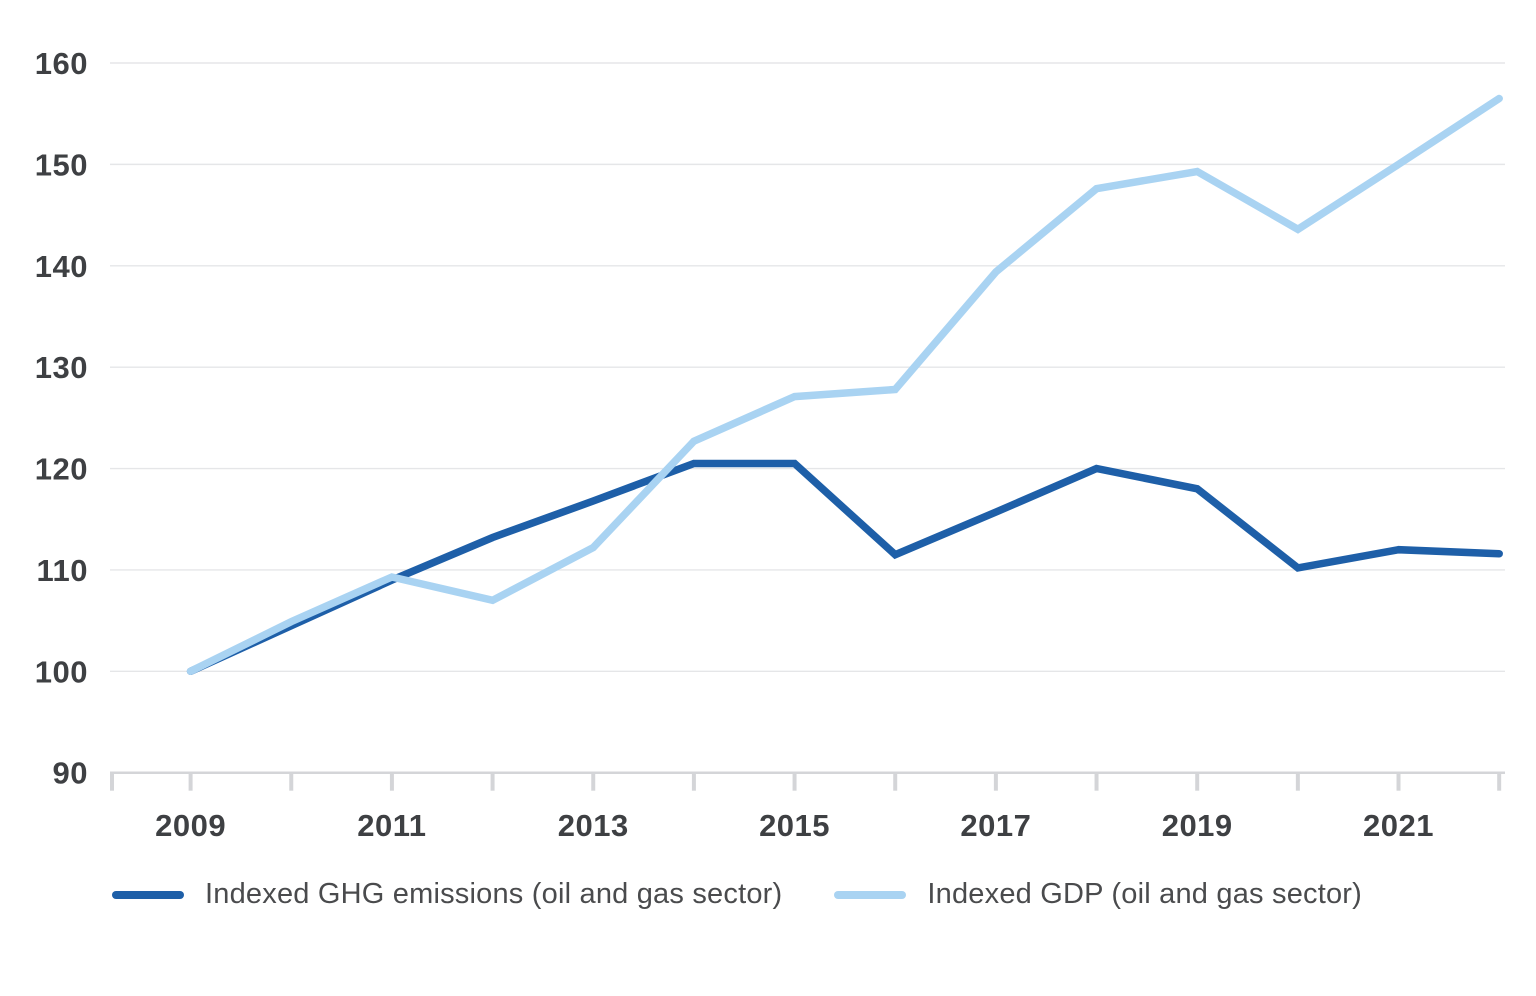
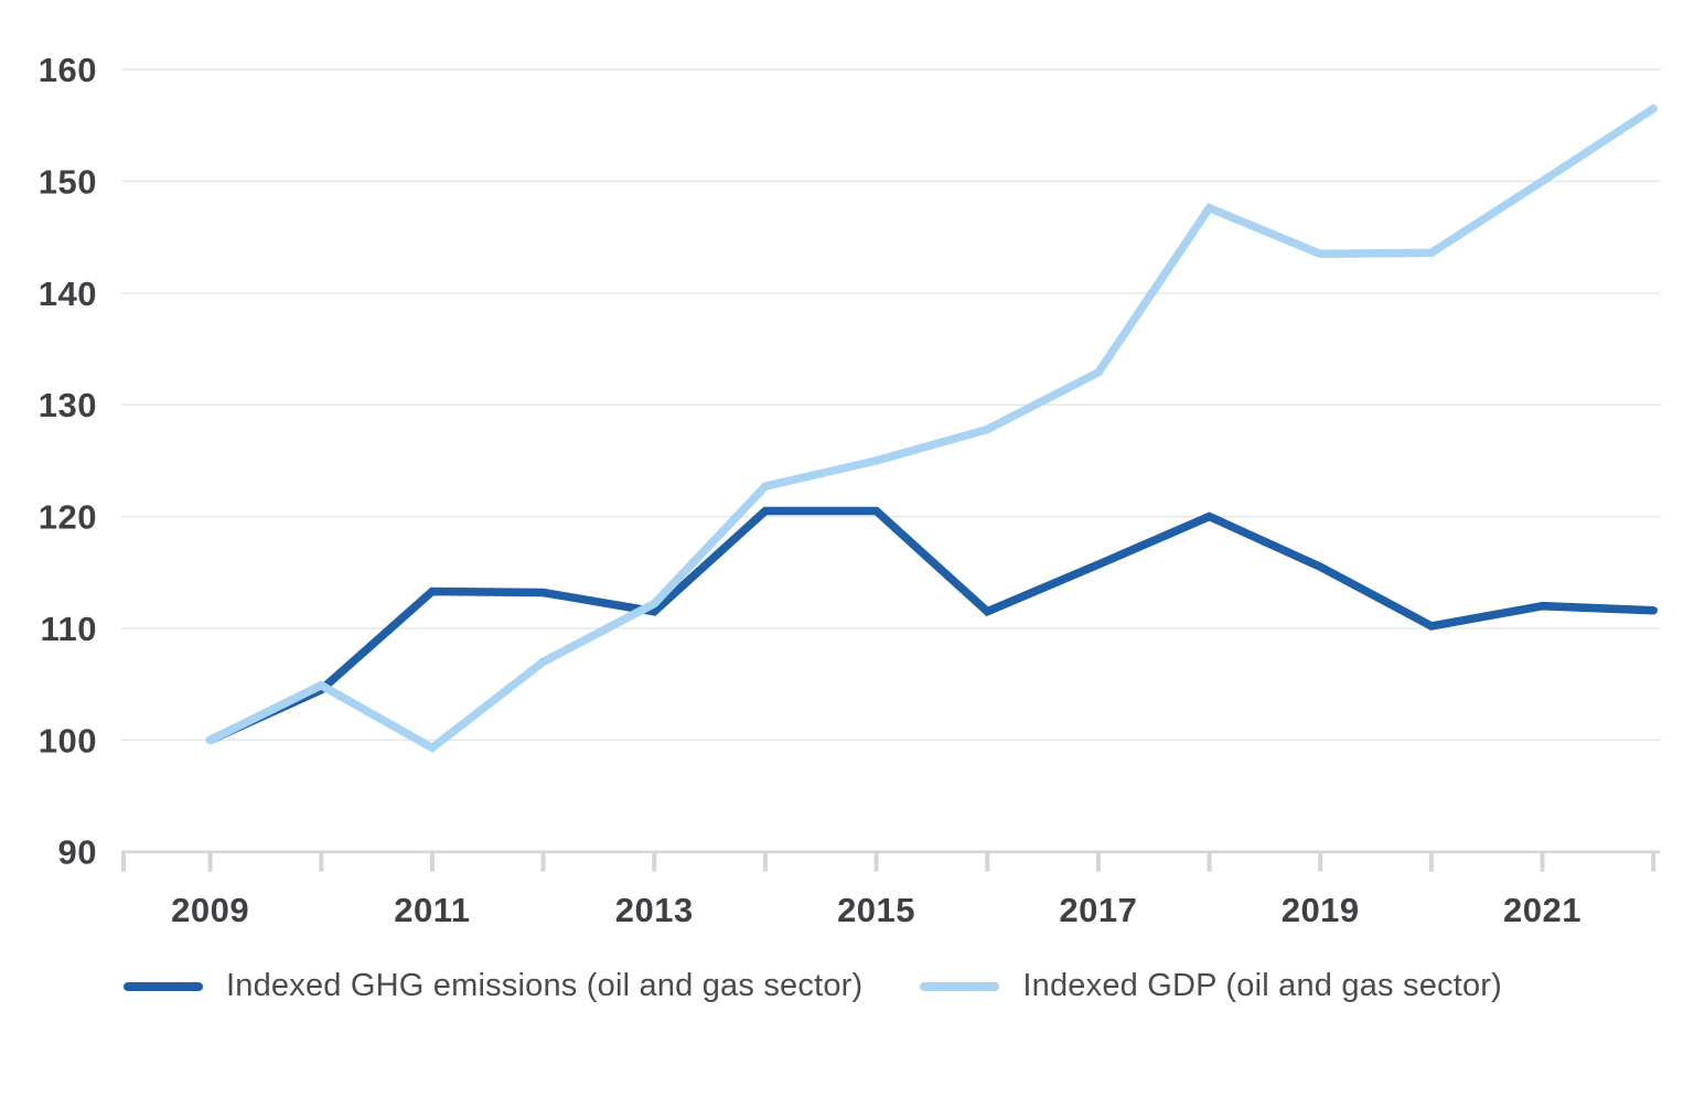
Indexed GHG emissions (oil and gas sector)/2011: 109.0 -> 113.3
Indexed GDP (oil and gas sector)/2011: 109.3 -> 99.3
Indexed GHG emissions (oil and gas sector)/2013: 116.8 -> 111.5
Indexed GDP (oil and gas sector)/2015: 127.1 -> 125.0
Indexed GDP (oil and gas sector)/2017: 139.4 -> 132.9
Indexed GHG emissions (oil and gas sector)/2019: 118.0 -> 115.5
Indexed GDP (oil and gas sector)/2019: 149.3 -> 143.5
